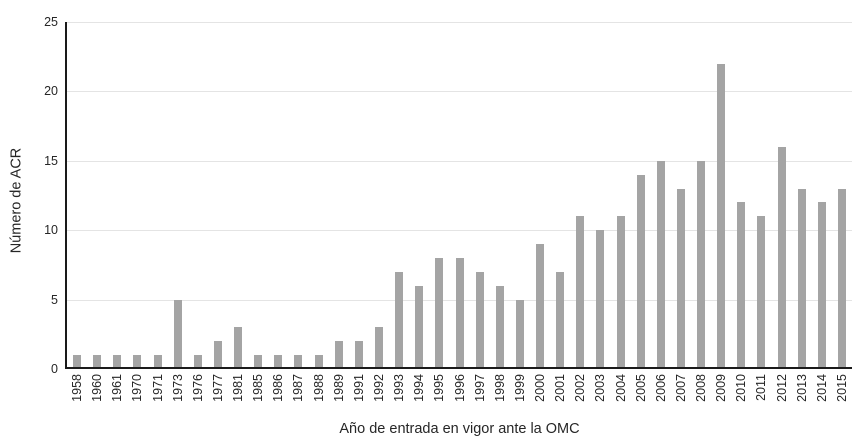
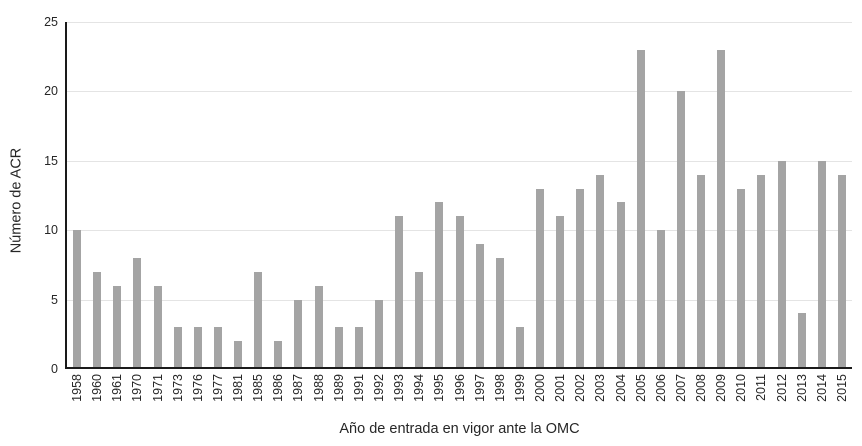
1958: 1 -> 10
1960: 1 -> 7
1961: 1 -> 6
1970: 1 -> 8
1971: 1 -> 6
1973: 5 -> 3
1976: 1 -> 3
1977: 2 -> 3
1981: 3 -> 2
1985: 1 -> 7
1986: 1 -> 2
1987: 1 -> 5
1988: 1 -> 6
1989: 2 -> 3
1991: 2 -> 3
1992: 3 -> 5
1993: 7 -> 11
1994: 6 -> 7
1995: 8 -> 12
1996: 8 -> 11
1997: 7 -> 9
1998: 6 -> 8
1999: 5 -> 3
2000: 9 -> 13
2001: 7 -> 11
2002: 11 -> 13
2003: 10 -> 14
2004: 11 -> 12
2005: 14 -> 23
2006: 15 -> 10
2007: 13 -> 20
2008: 15 -> 14
2009: 22 -> 23
2010: 12 -> 13
2011: 11 -> 14
2012: 16 -> 15
2013: 13 -> 4
2014: 12 -> 15
2015: 13 -> 14
